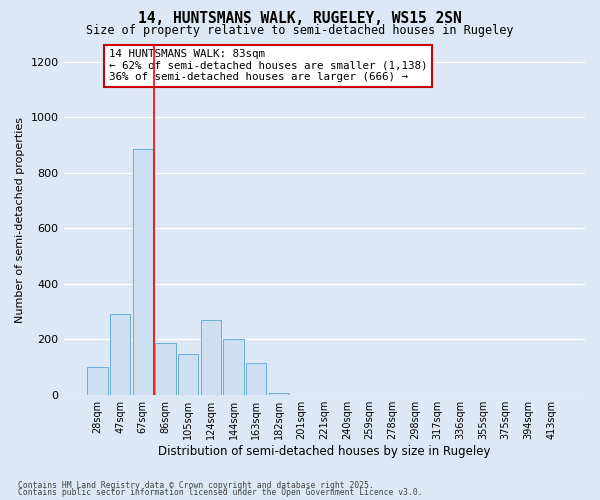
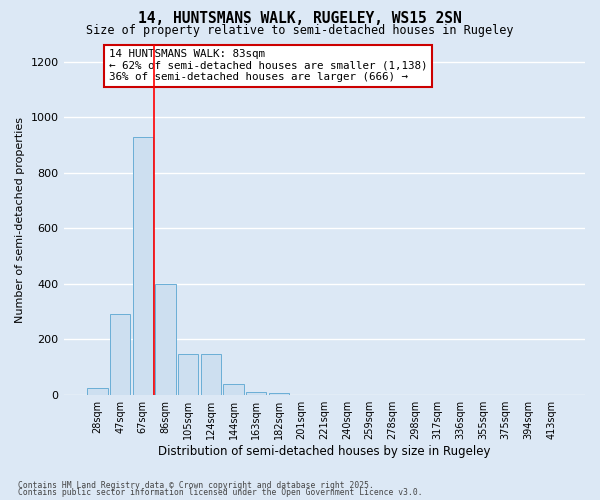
28sqm: 100 -> 25
67sqm: 885 -> 930
86sqm: 185 -> 400
124sqm: 270 -> 145
144sqm: 200 -> 40
163sqm: 115 -> 10
